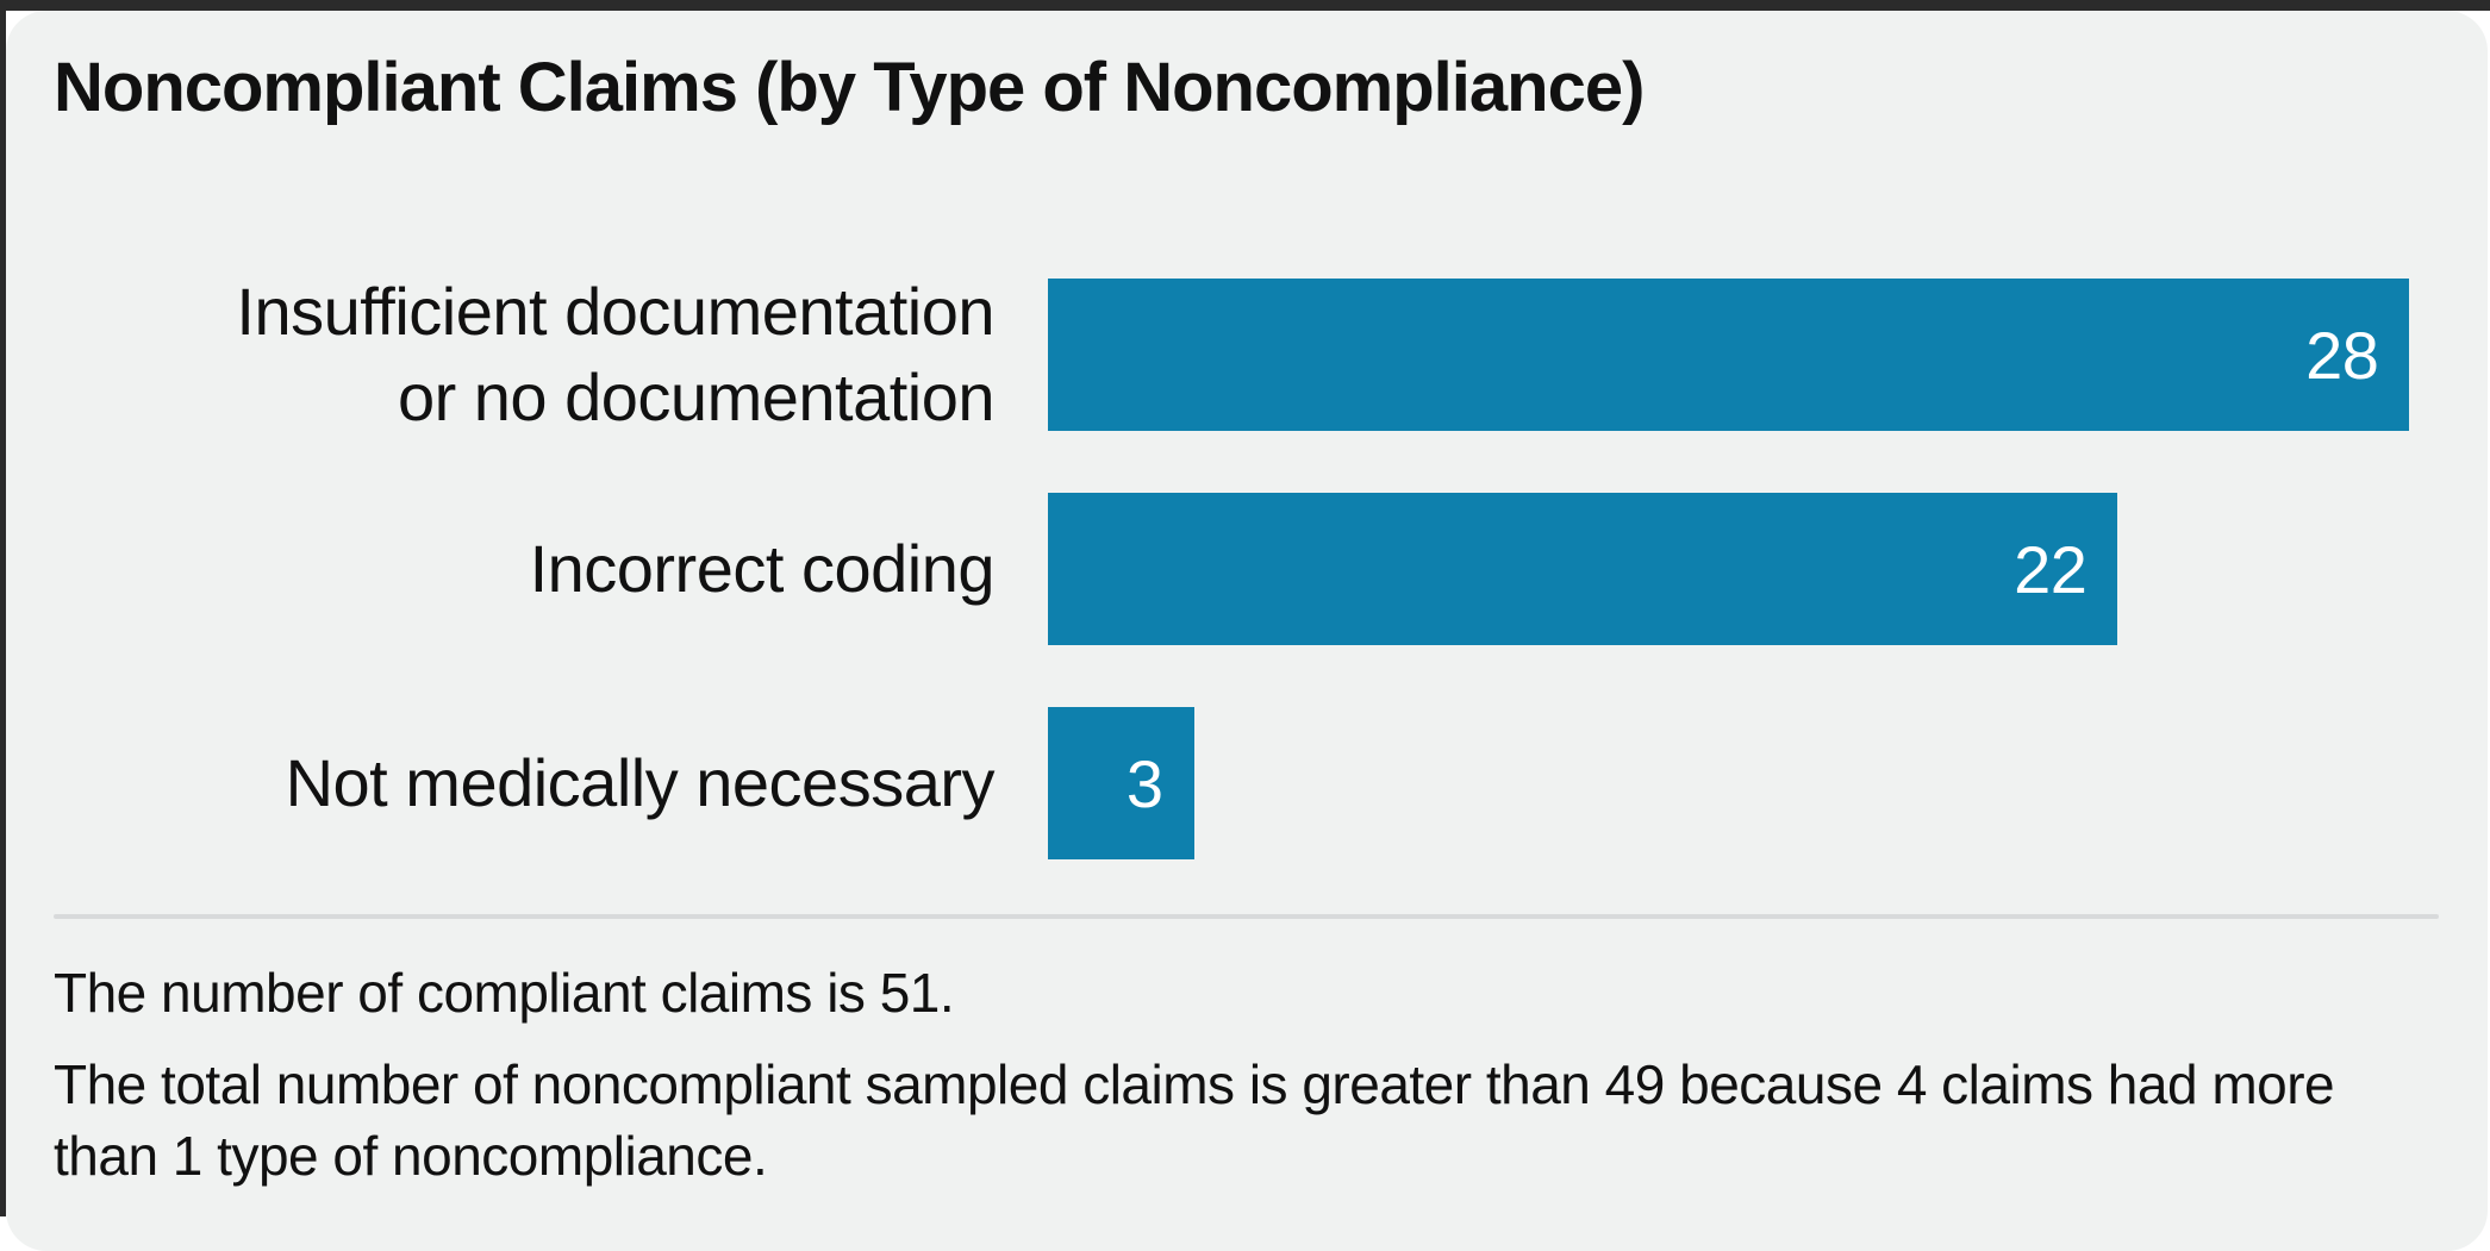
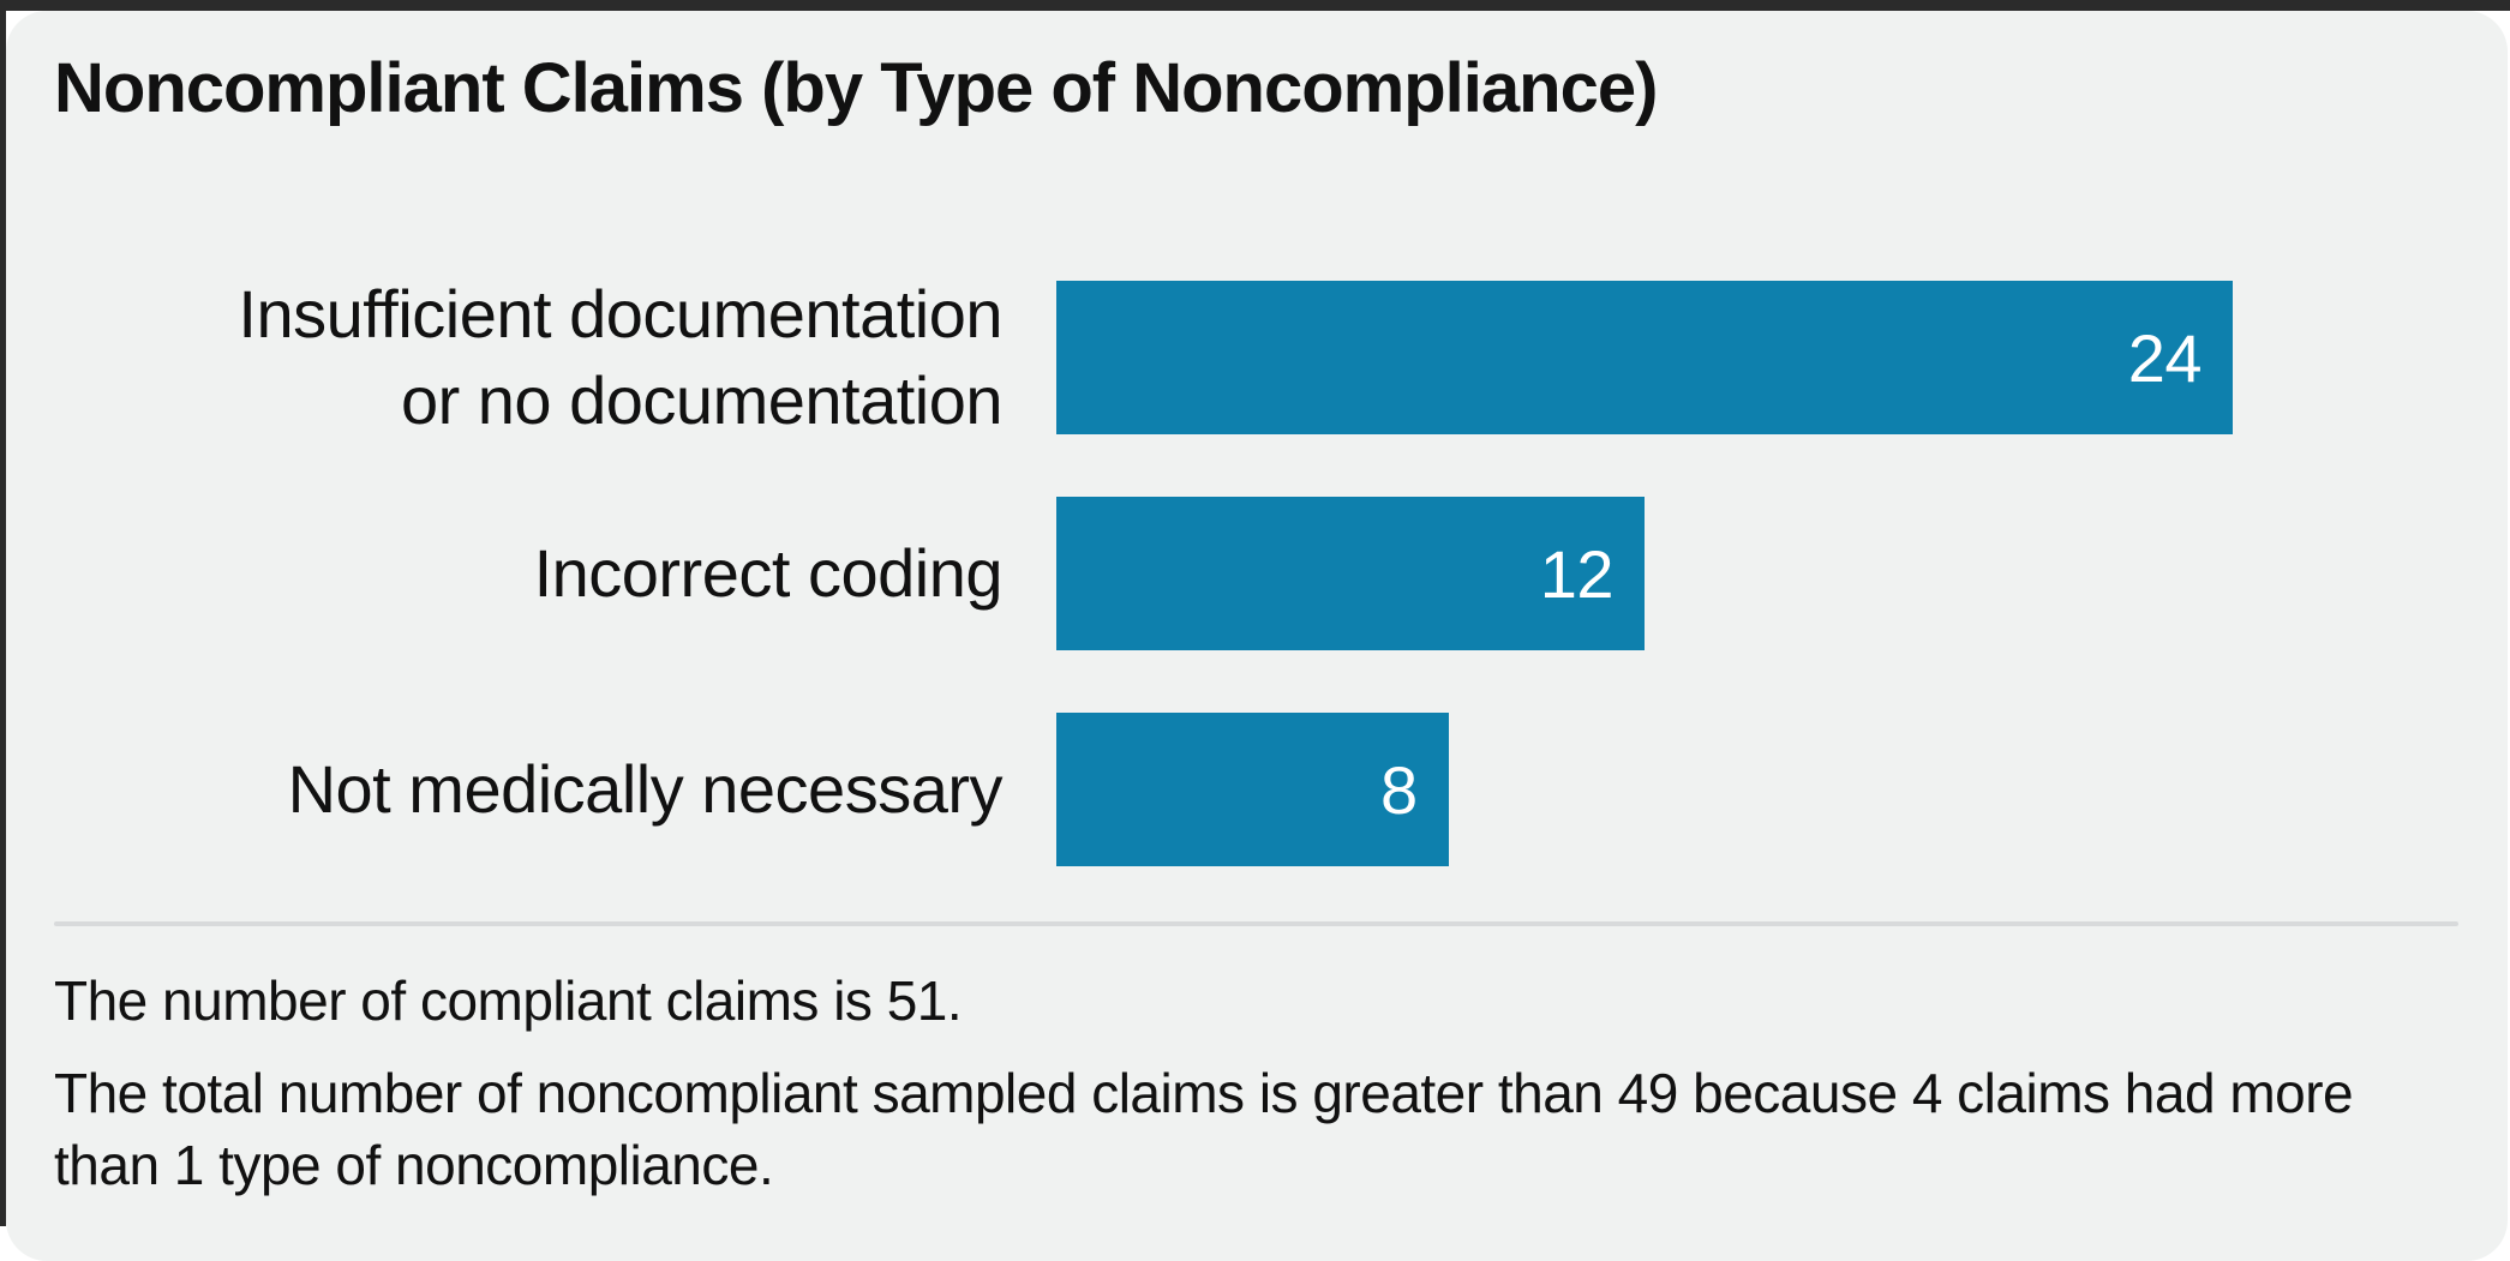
Insufficient documentation or no documentation: 28 -> 24
Incorrect coding: 22 -> 12
Not medically necessary: 3 -> 8
